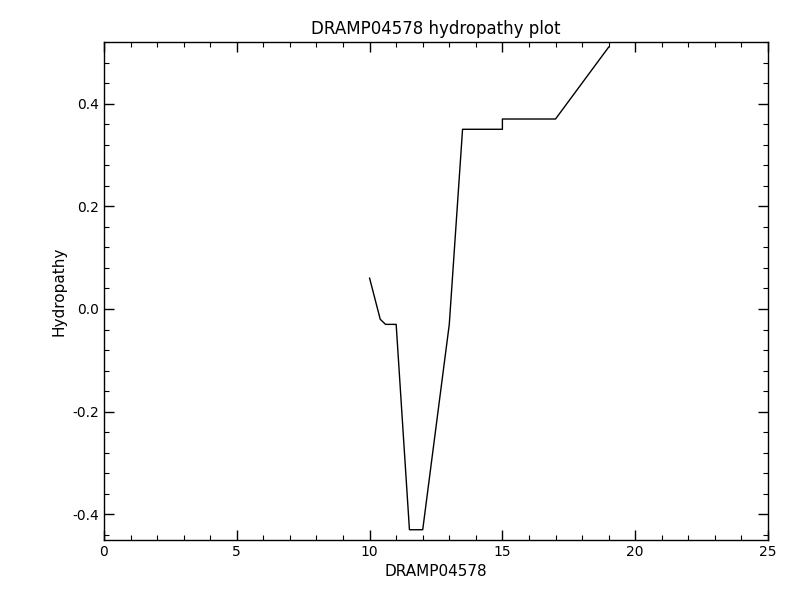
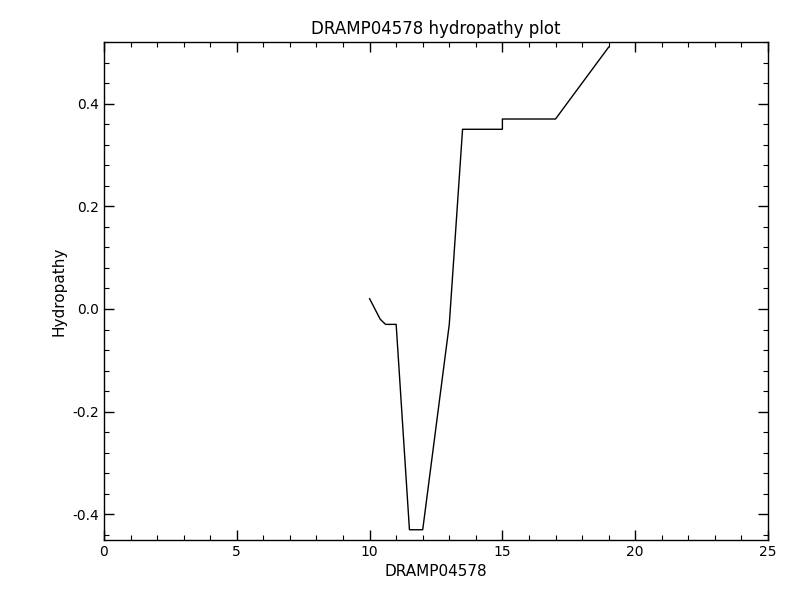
10: 0.06 -> 0.02
